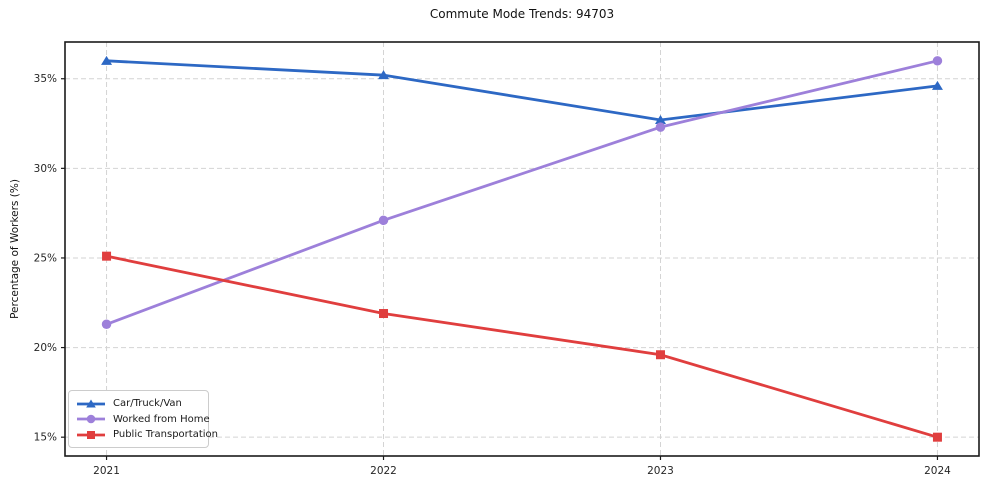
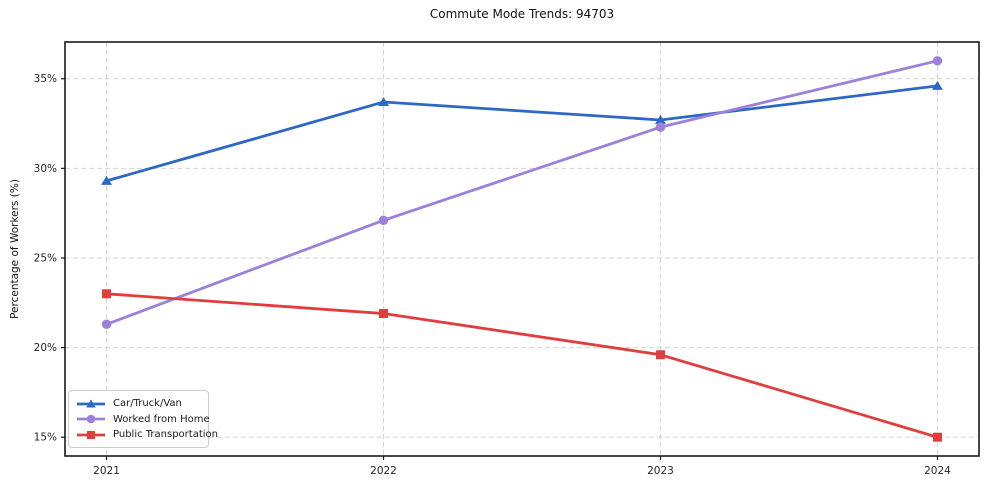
Car/Truck/Van/2021: 36.0% -> 29.3%
Public Transportation/2021: 25.1% -> 23.0%
Car/Truck/Van/2022: 35.2% -> 33.7%
